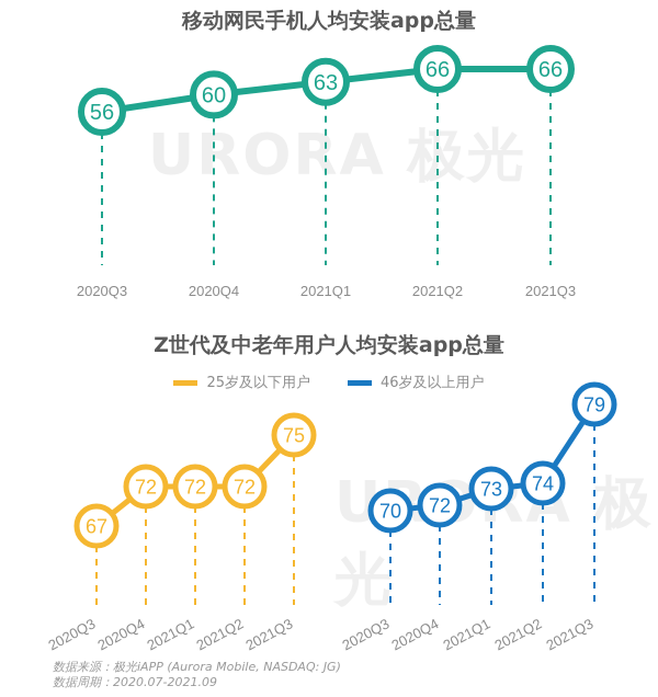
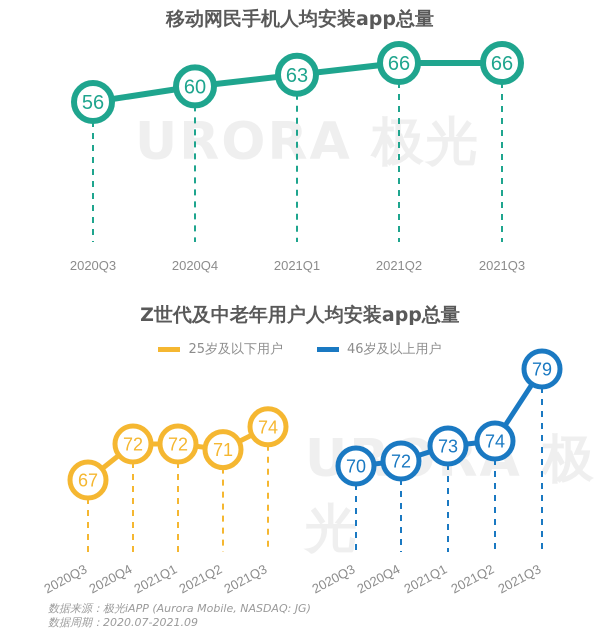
Z世代及中老年用户人均安装app总量/25岁及以下用户/2021Q2: 72 -> 71
Z世代及中老年用户人均安装app总量/25岁及以下用户/2021Q3: 75 -> 74
